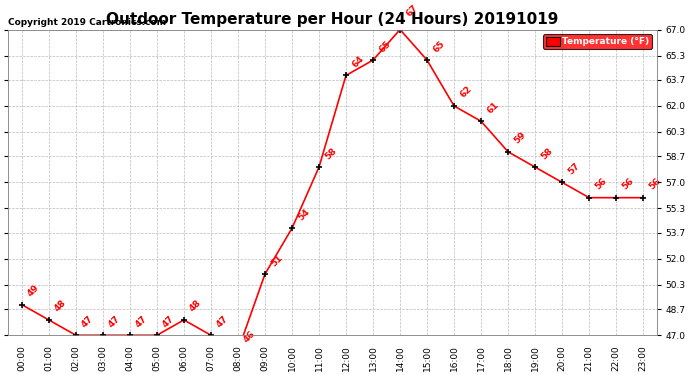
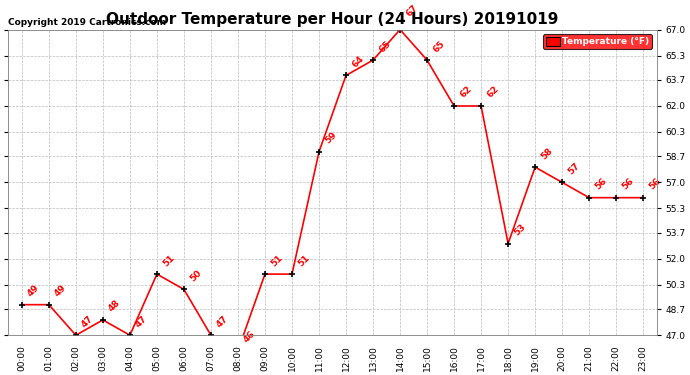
01:00: 48 -> 49
03:00: 47 -> 48
05:00: 47 -> 51
06:00: 48 -> 50
10:00: 54 -> 51
11:00: 58 -> 59
17:00: 61 -> 62
18:00: 59 -> 53
